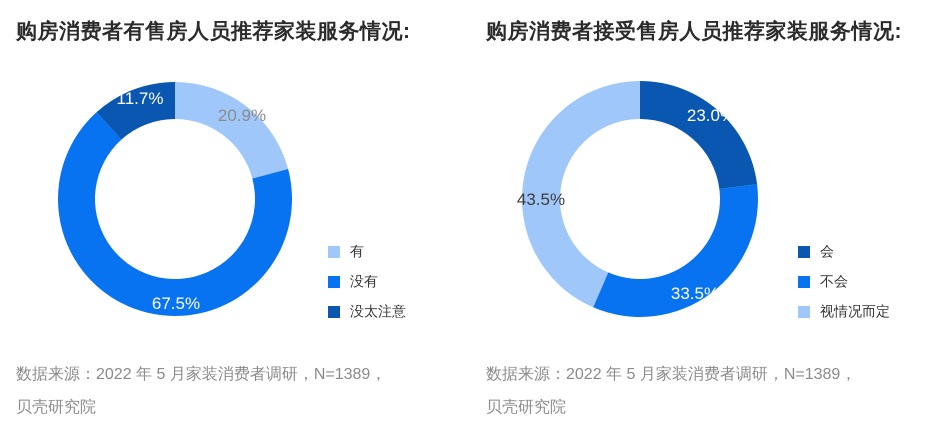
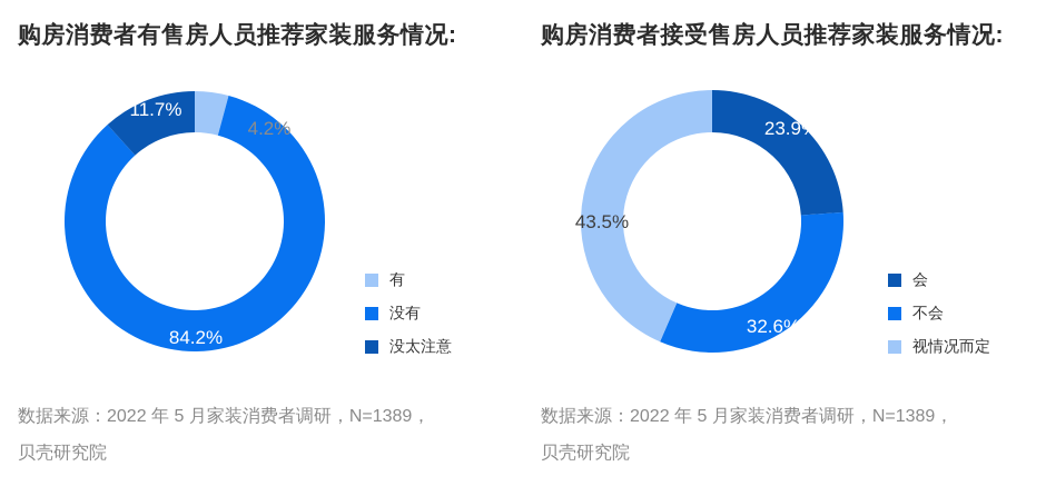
购房消费者有售房人员推荐家装服务情况:/有: 20.9% -> 4.2%
购房消费者有售房人员推荐家装服务情况:/没有: 67.5% -> 84.2%
购房消费者接受售房人员推荐家装服务情况:/会: 23.0% -> 23.9%
购房消费者接受售房人员推荐家装服务情况:/不会: 33.5% -> 32.6%
